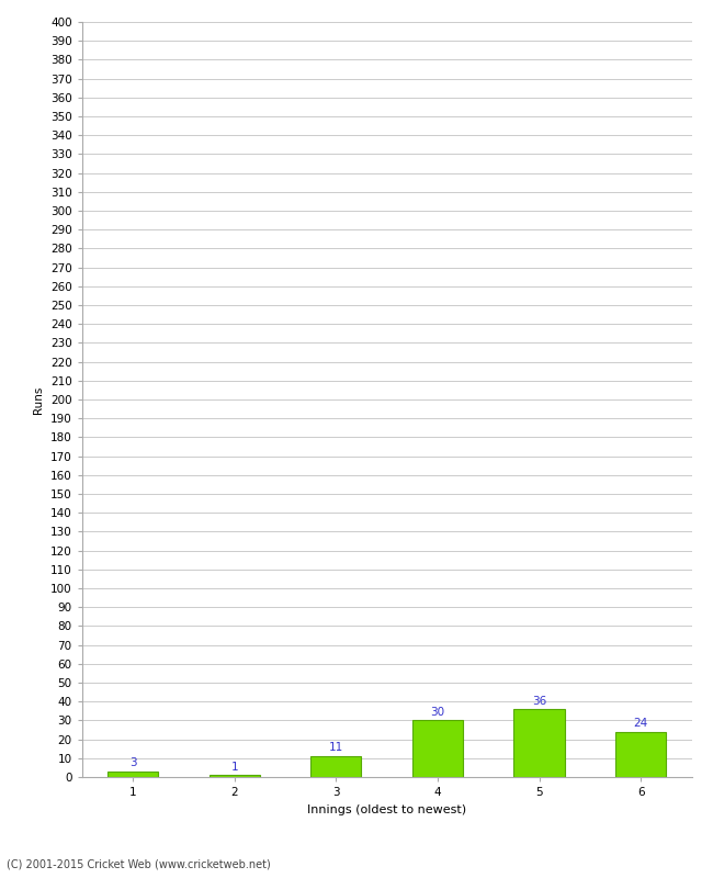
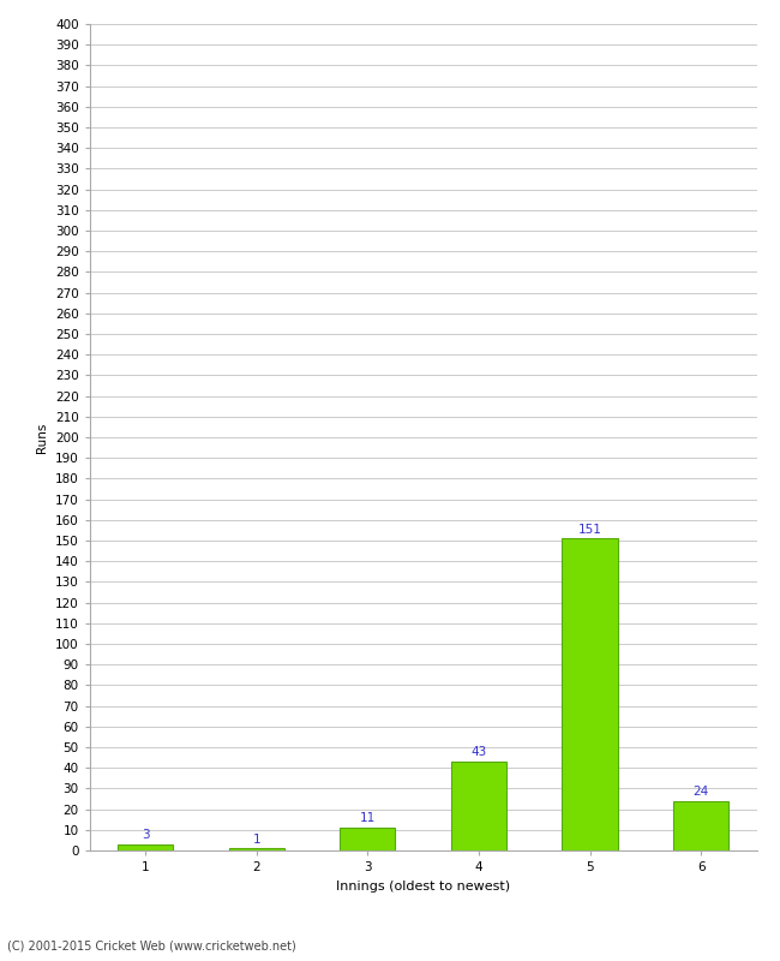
4: 30 -> 43
5: 36 -> 151
